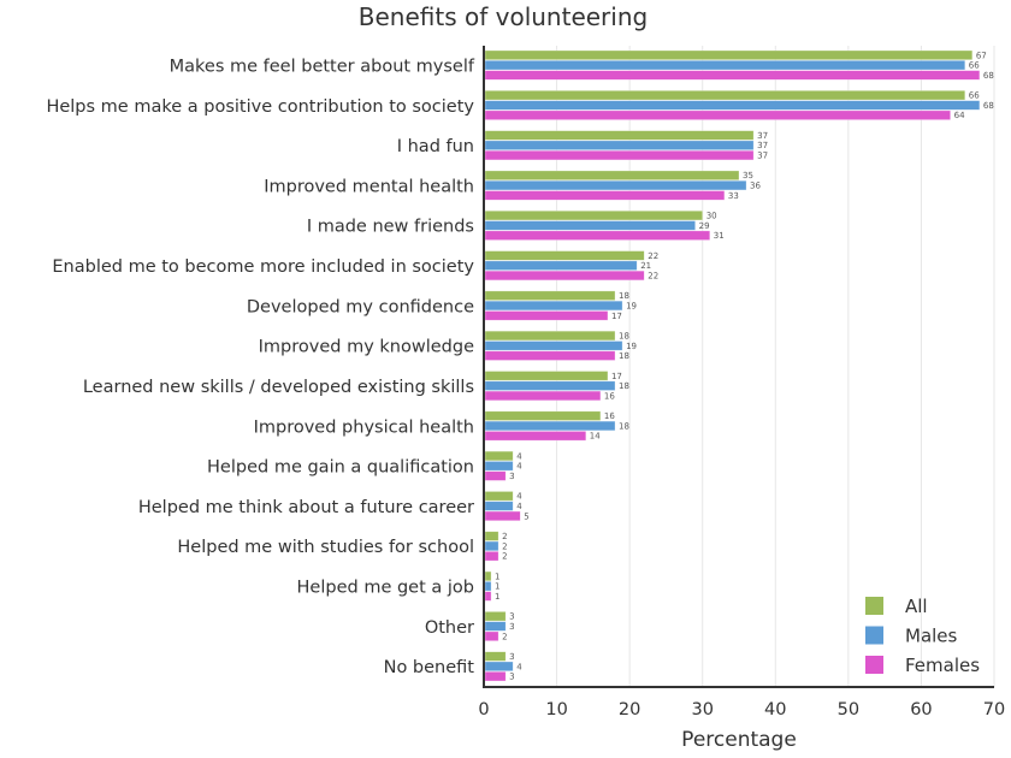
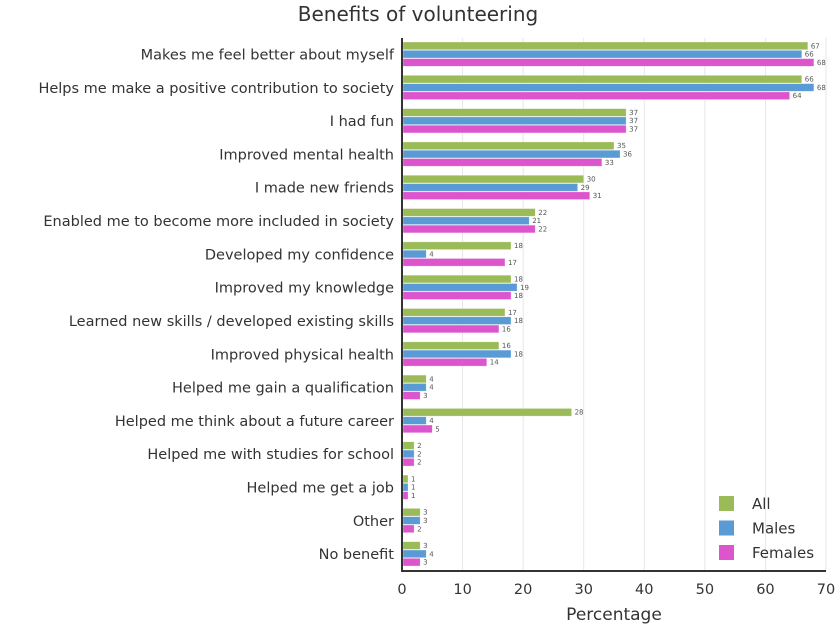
Males/Developed my confidence: 19 -> 4
All/Helped me think about a future career: 4 -> 28
